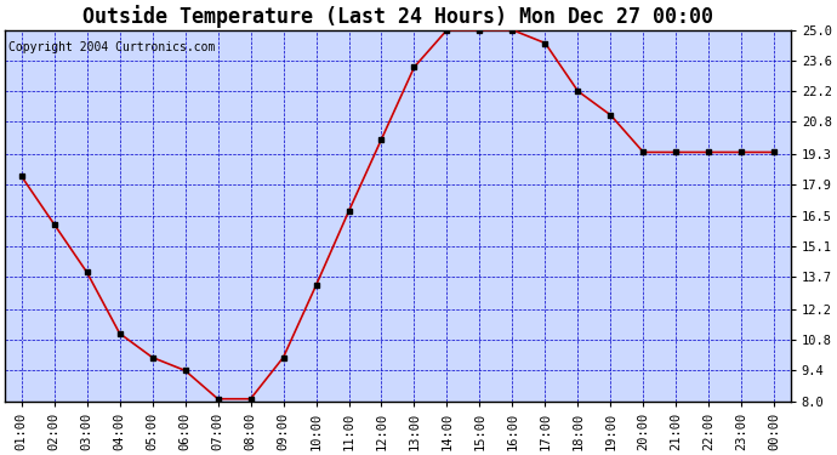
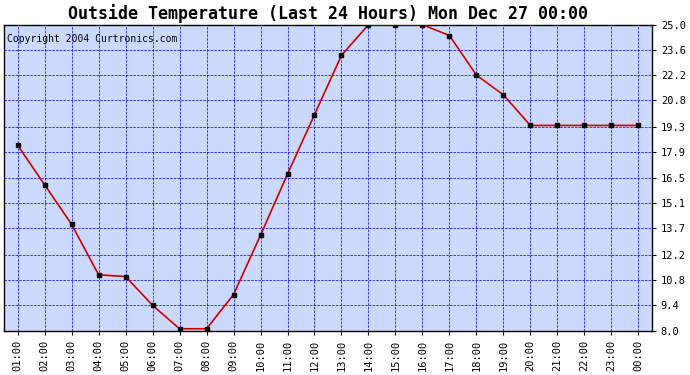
05:00: 10.0 -> 11.0
